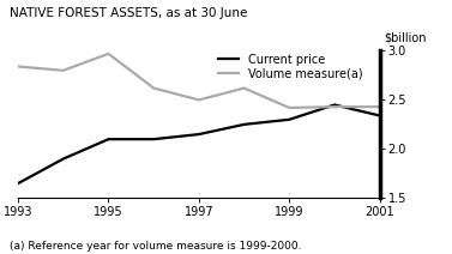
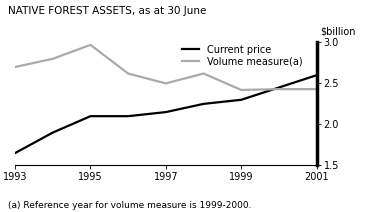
Volume measure(a)/1993: 2.84 -> 2.70
Current price/2001: 2.34 -> 2.60
